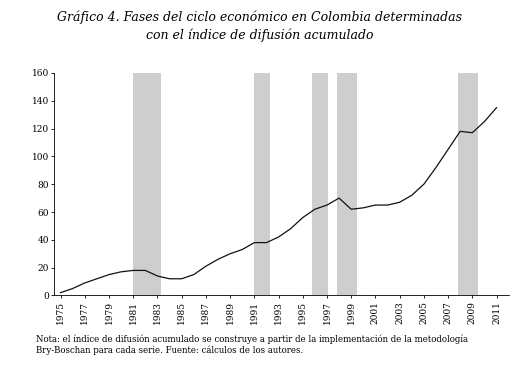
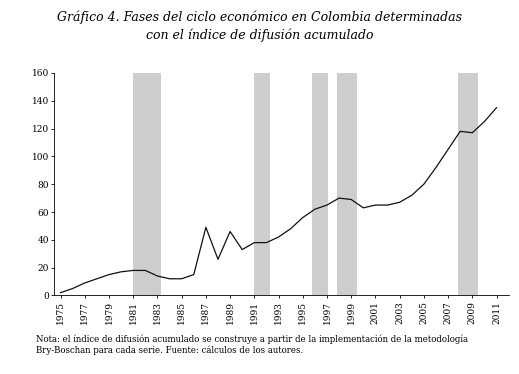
1987: 21 -> 49
1989: 30 -> 46
1999: 62 -> 69
